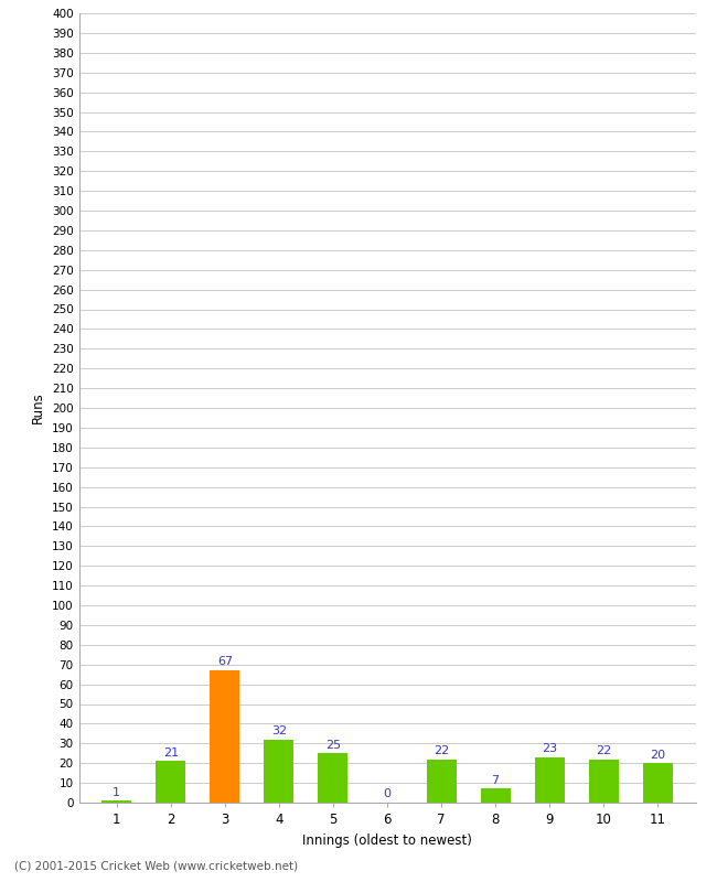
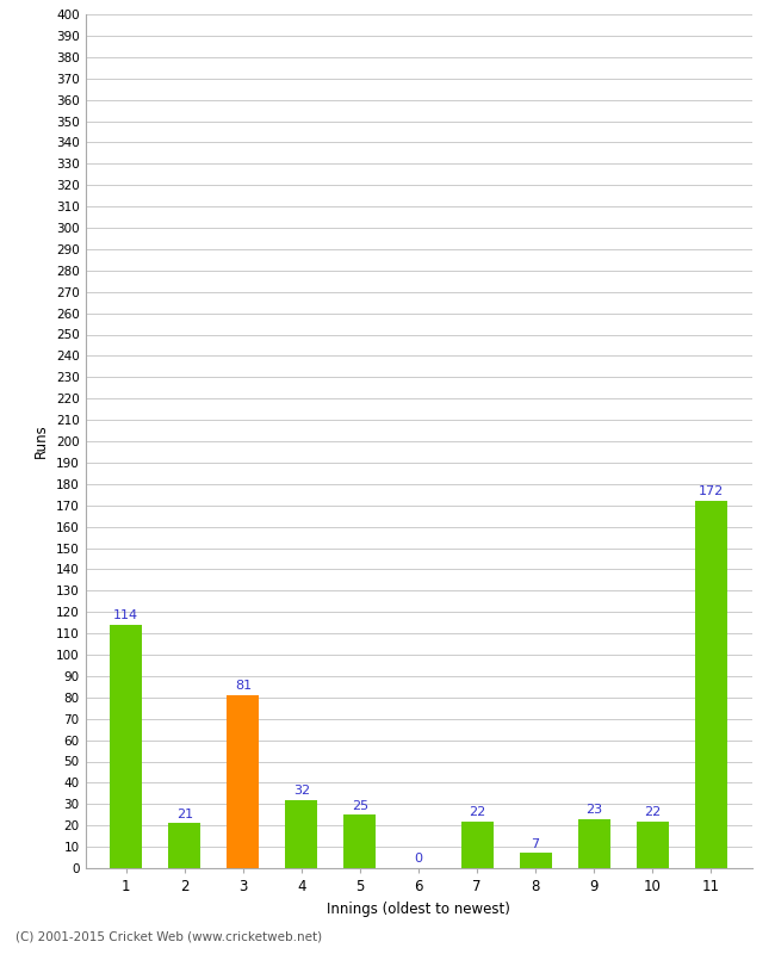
1: 1 -> 114
3: 67 -> 81
11: 20 -> 172
